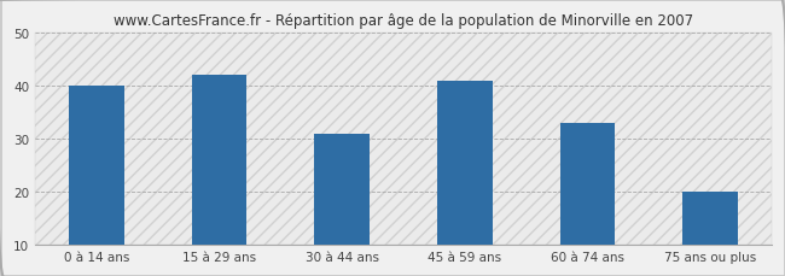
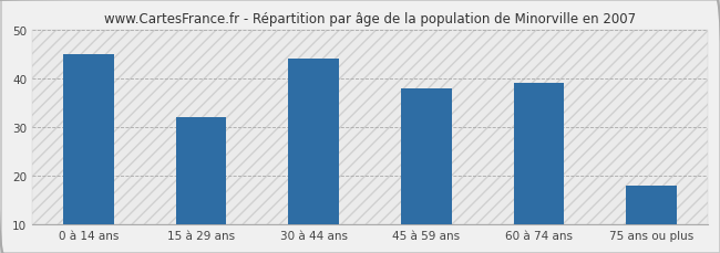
0 à 14 ans: 40 -> 45
15 à 29 ans: 42 -> 32
30 à 44 ans: 31 -> 44
45 à 59 ans: 41 -> 38
60 à 74 ans: 33 -> 39
75 ans ou plus: 20 -> 18
